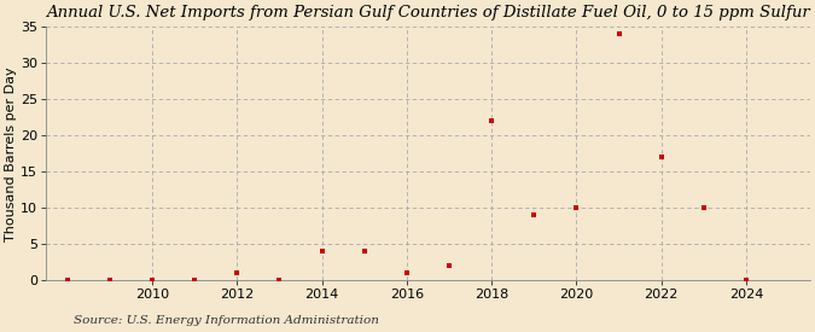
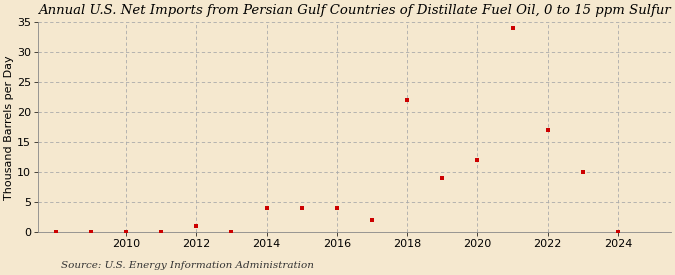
2016: 1 -> 4
2020: 10 -> 12
